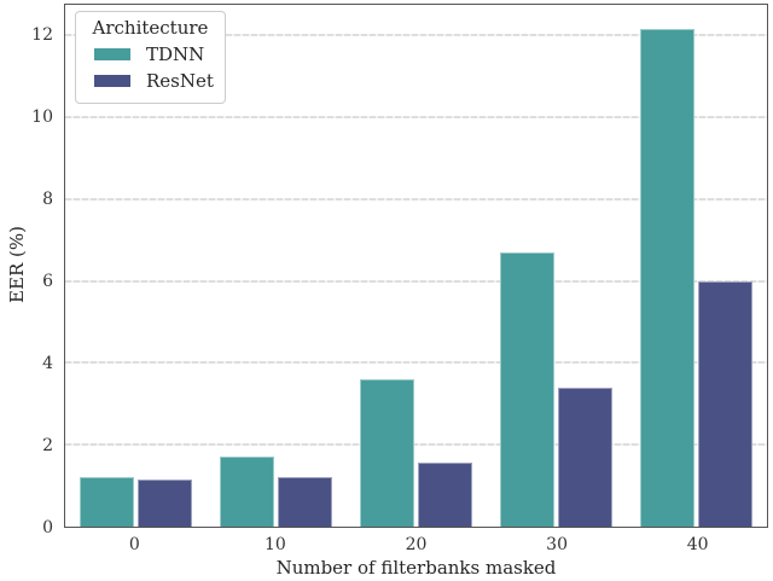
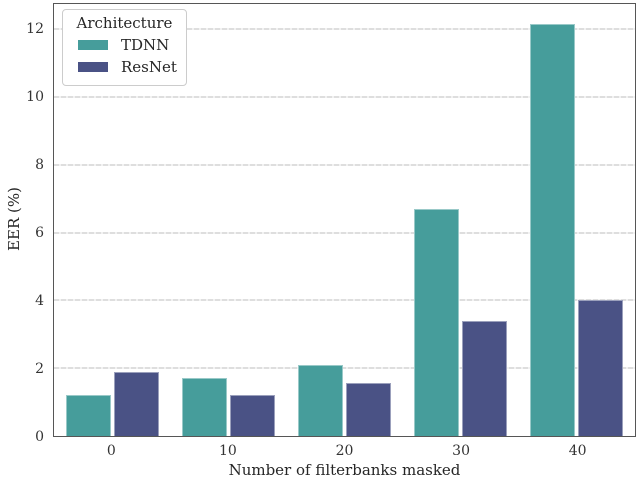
ResNet/0: 1.1 -> 1.9
TDNN/20: 3.6 -> 2.1
ResNet/40: 6.0 -> 4.0
